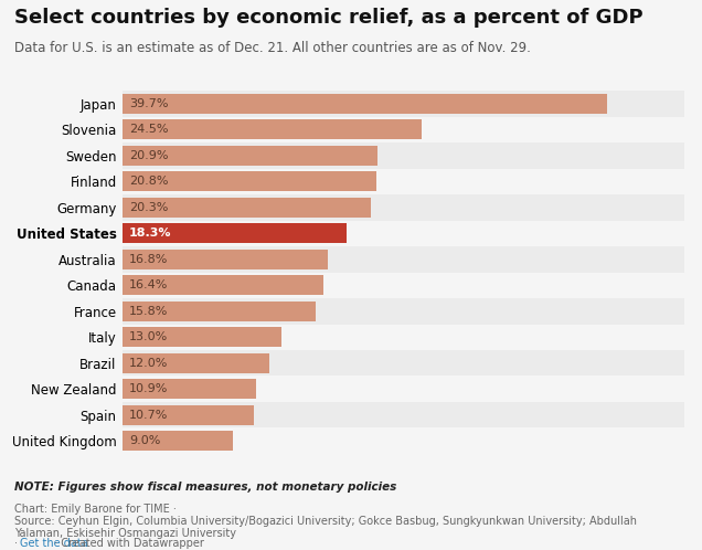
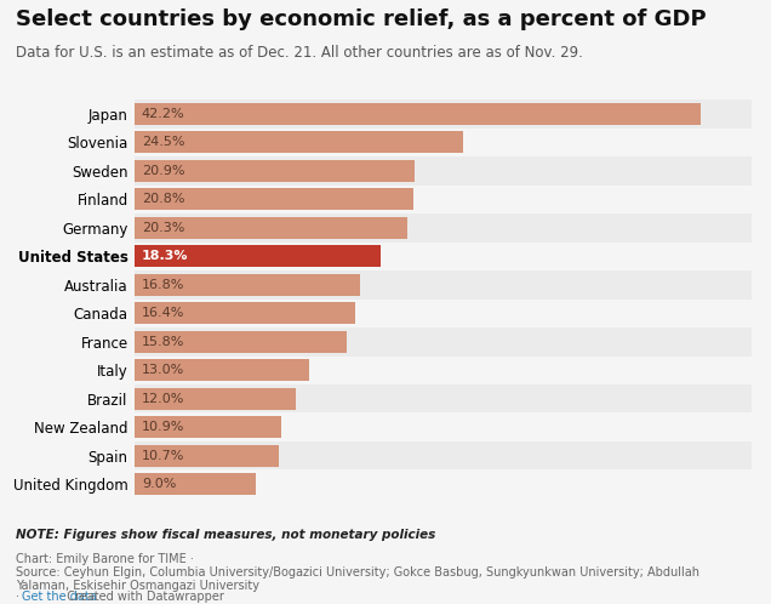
Japan: 39.7% -> 42.2%
